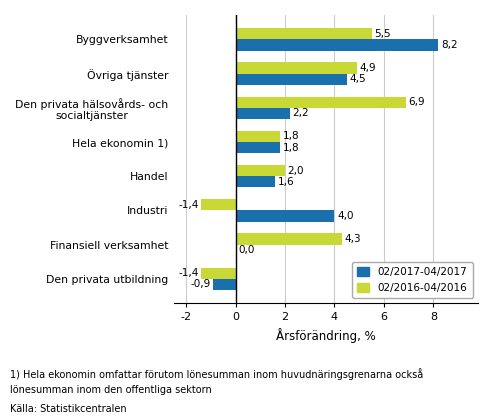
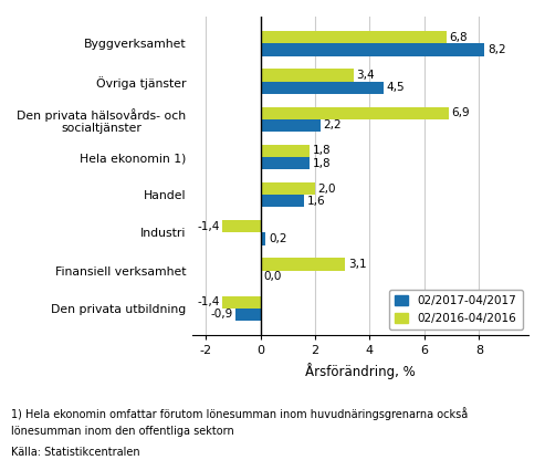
02/2016-04/2016/Byggverksamhet: 5,5 -> 6,8
02/2016-04/2016/Övriga tjänster: 4,9 -> 3,4
02/2017-04/2017/Industri: 4,0 -> 0,2
02/2016-04/2016/Finansiell verksamhet: 4,3 -> 3,1
